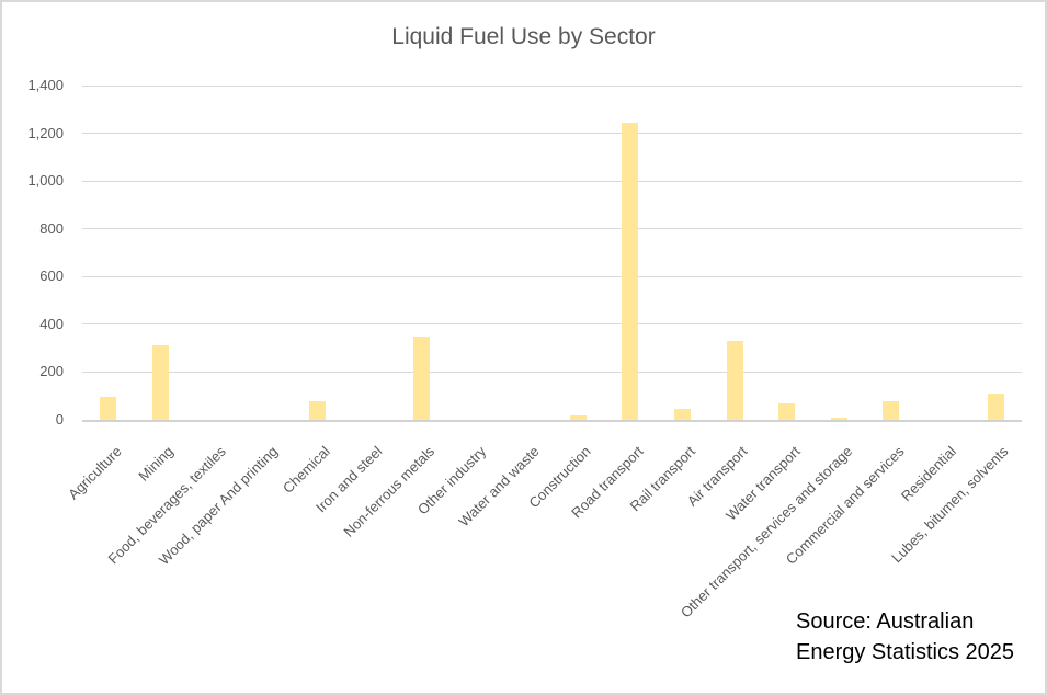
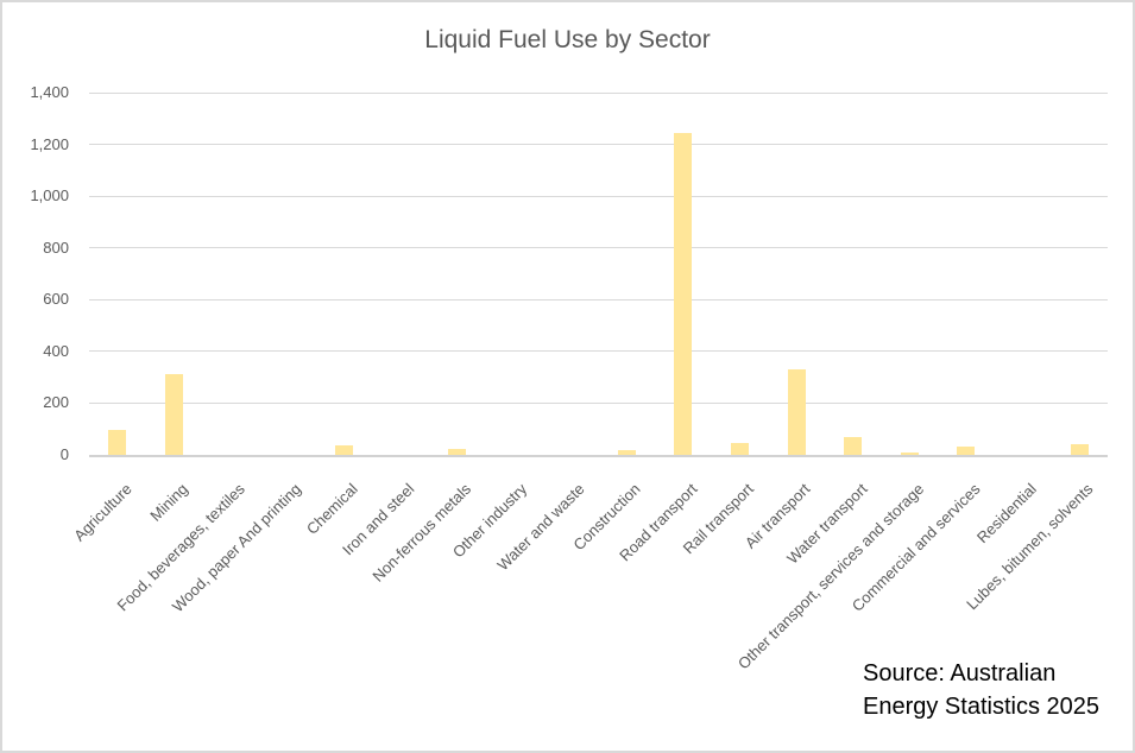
Chemical: 80 -> 40
Non-ferrous metals: 350 -> 20
Commercial and services: 80 -> 30
Lubes, bitumen, solvents: 110 -> 40
